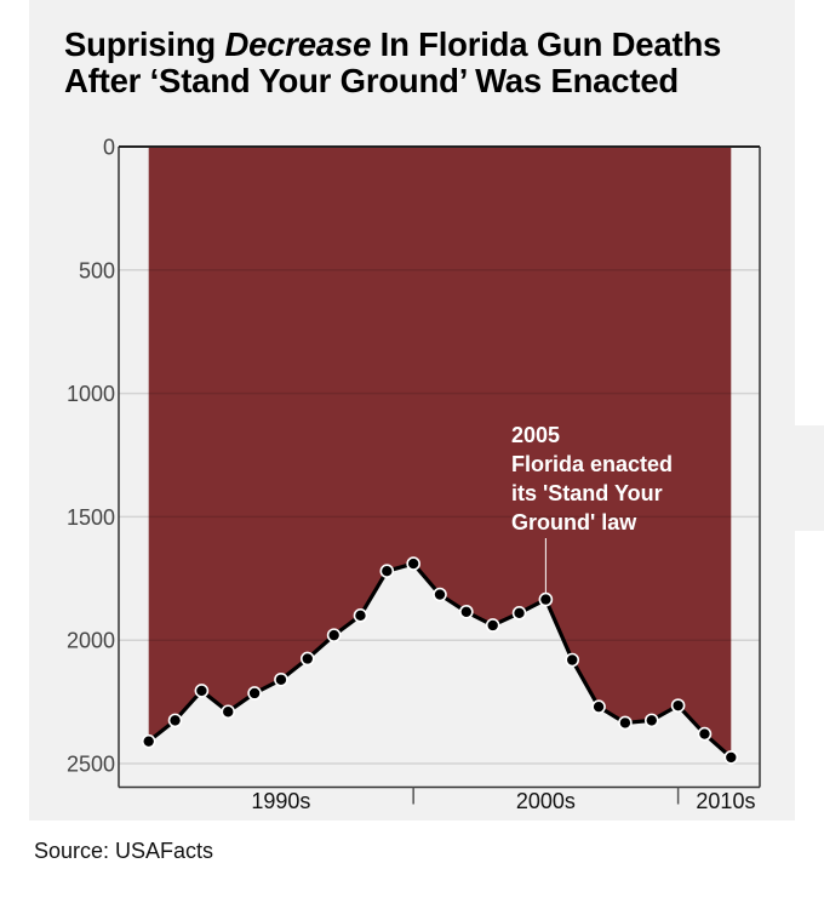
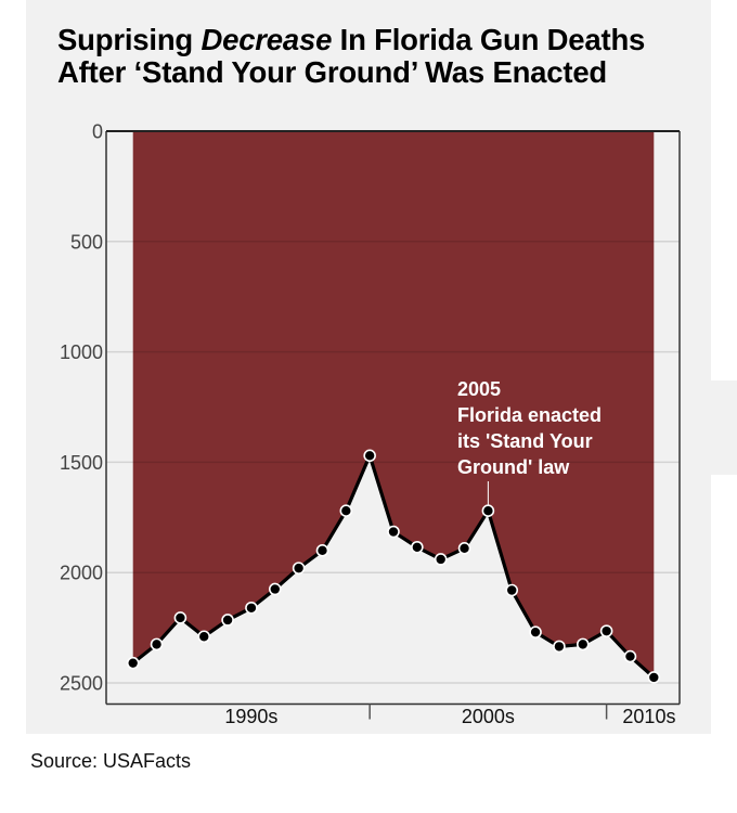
2000: 1690 -> 1470
2005: 1840 -> 1720
